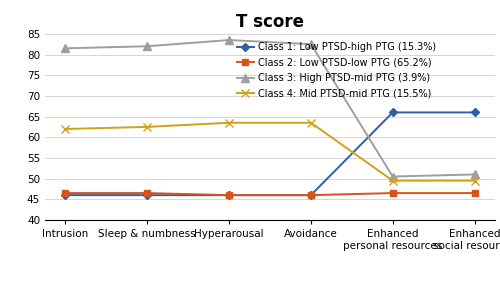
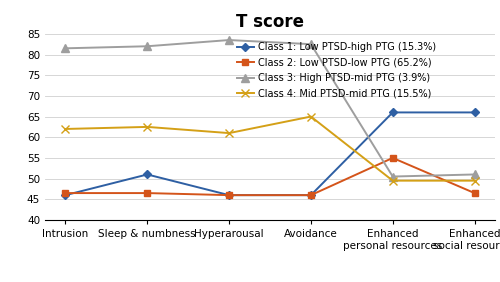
Class 1: Low PTSD-high PTG (15.3%)/Sleep & numbness: 46 -> 51
Class 4: Mid PTSD-mid PTG (15.5%)/Hyperarousal: 63.5 -> 61.0
Class 4: Mid PTSD-mid PTG (15.5%)/Avoidance: 63.5 -> 65.0
Class 2: Low PTSD-low PTG (65.2%)/Enhanced personal resources: 46.5 -> 55.0
